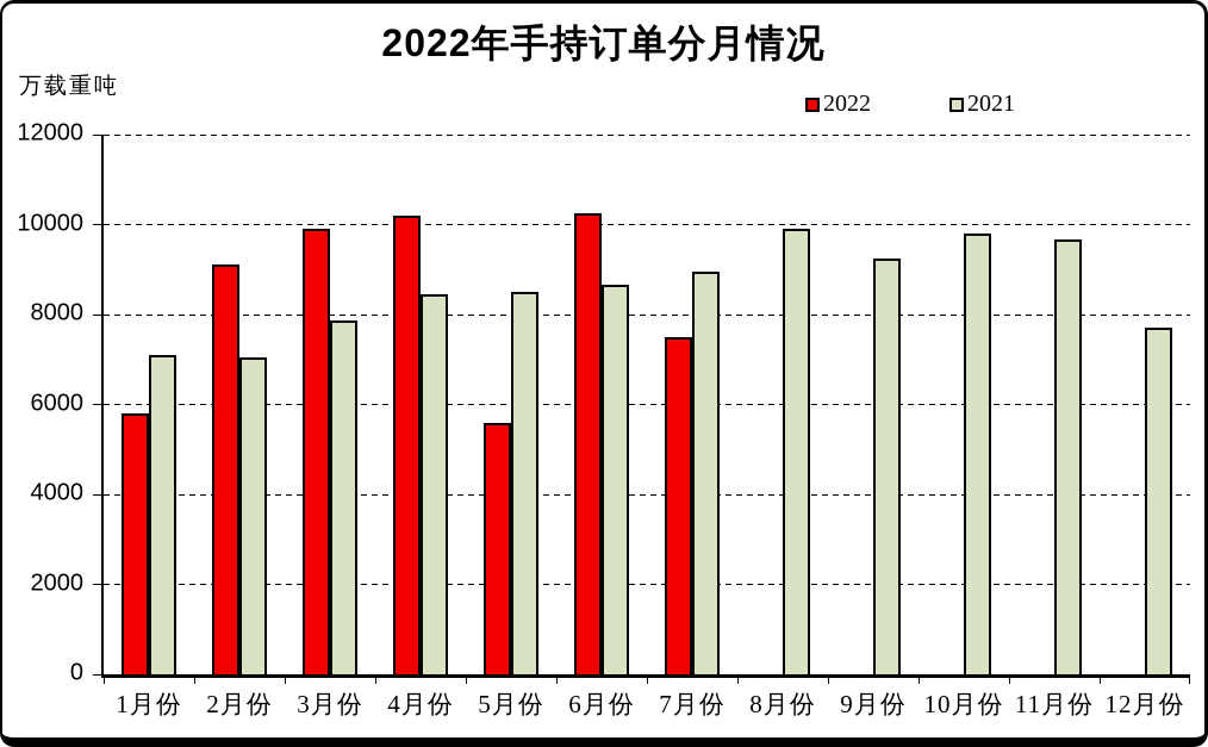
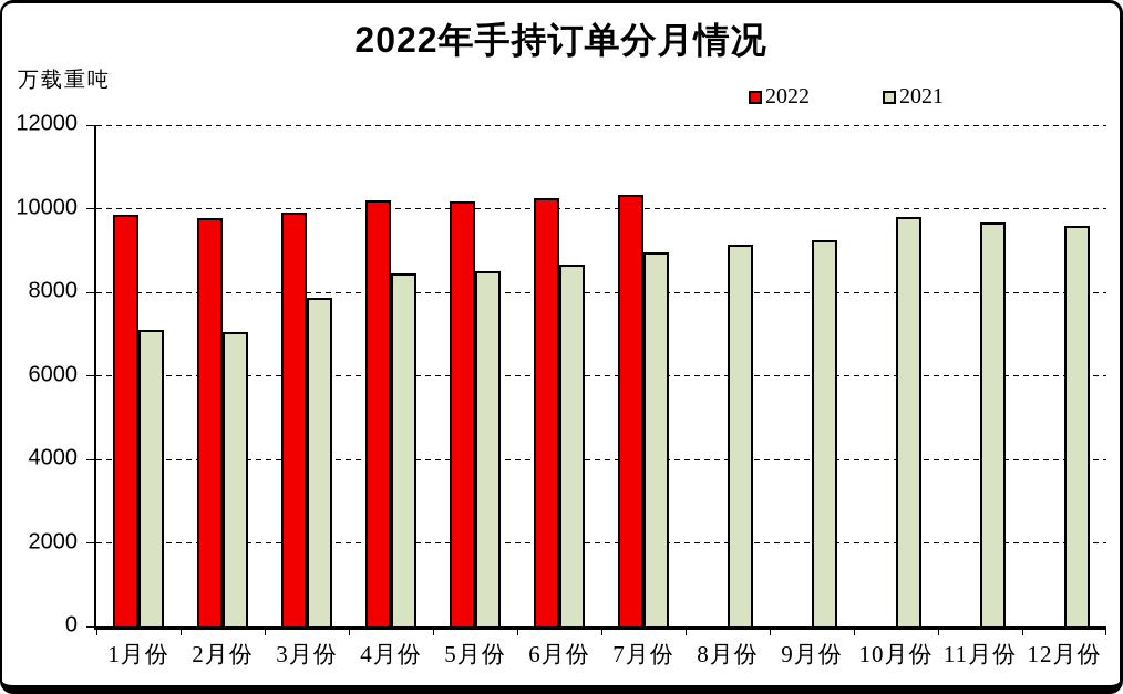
2022/1月份: 5800 -> 9800
2022/2月份: 9100 -> 9800
2022/5月份: 5600 -> 10200
2022/7月份: 7500 -> 10300
2021/8月份: 9900 -> 9200
2021/12月份: 7700 -> 9600
